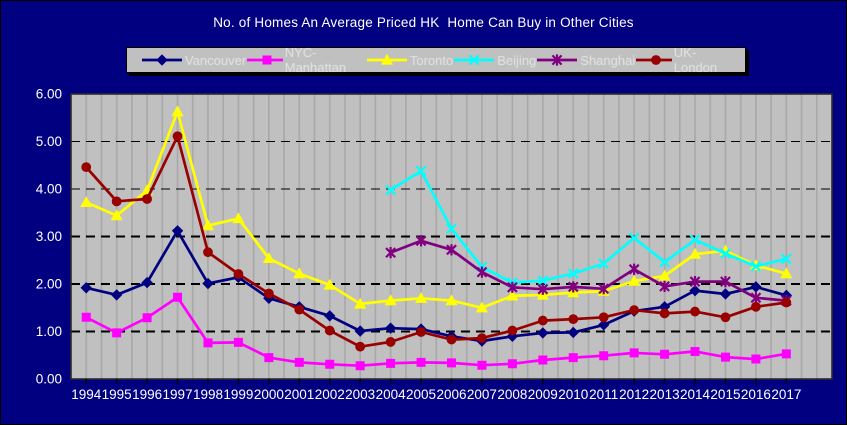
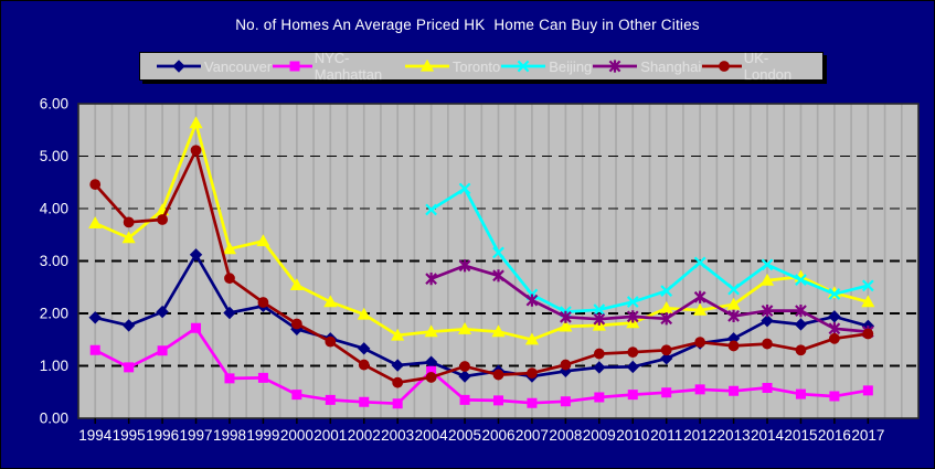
NYC-Manhattan/2004: 0.3 -> 0.9
Vancouver/2005: 1.1 -> 0.8
Toronto/2011: 1.9 -> 2.1
